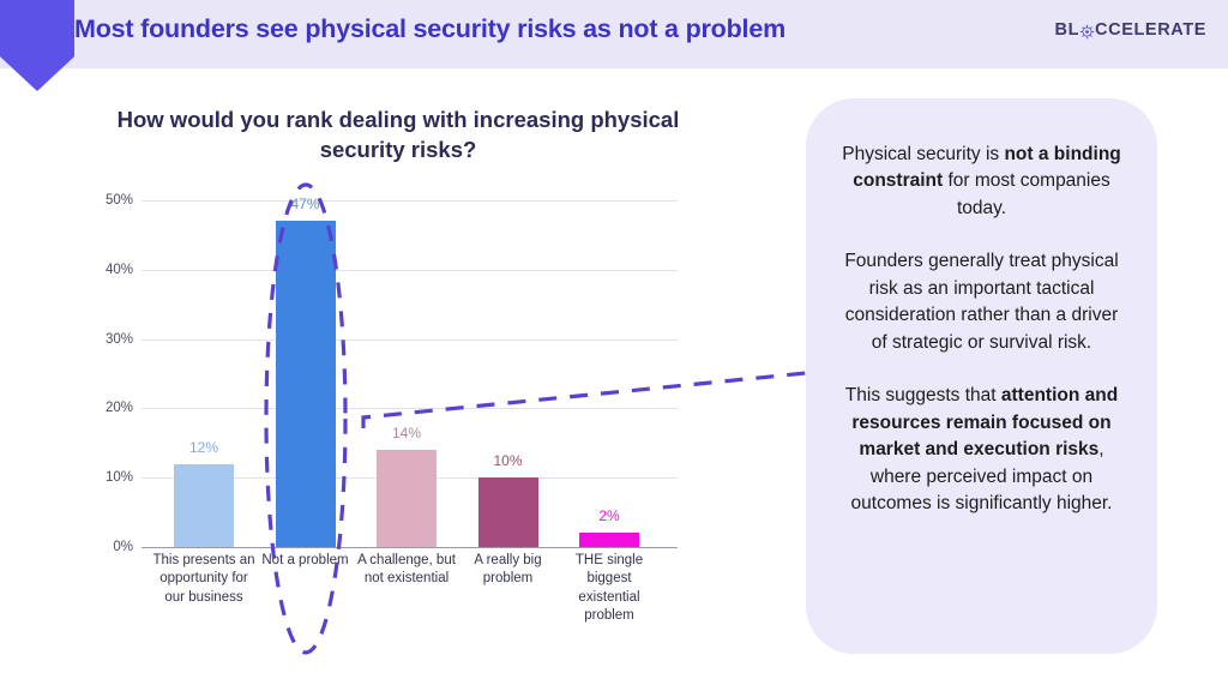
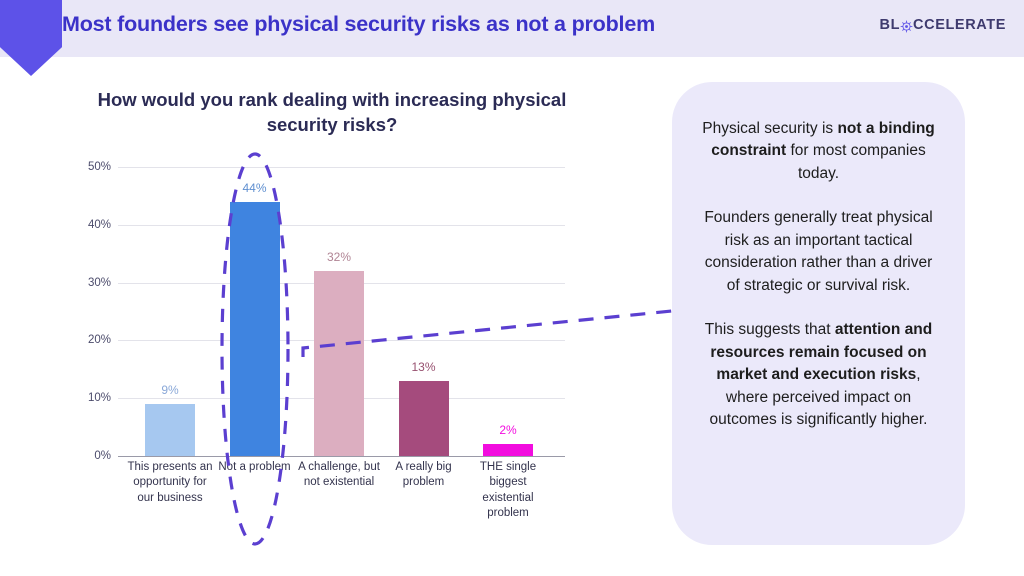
This presents an opportunity for our business: 12% -> 9%
Not a problem: 47% -> 44%
A challenge, but not existential: 14% -> 32%
A really big problem: 10% -> 13%
